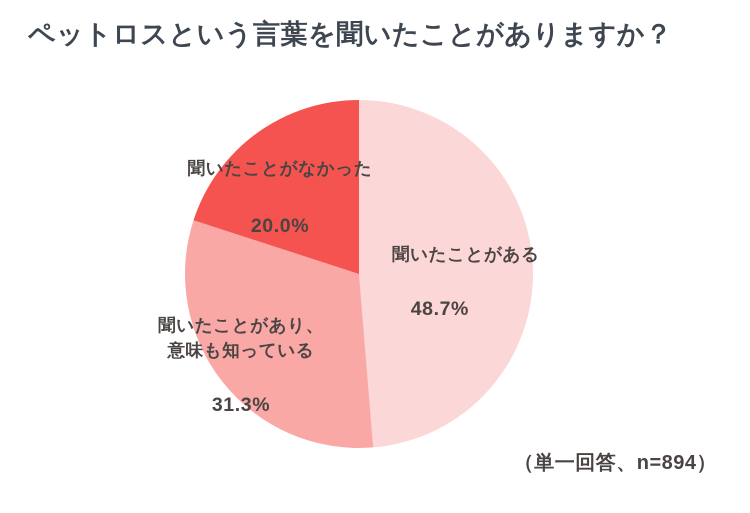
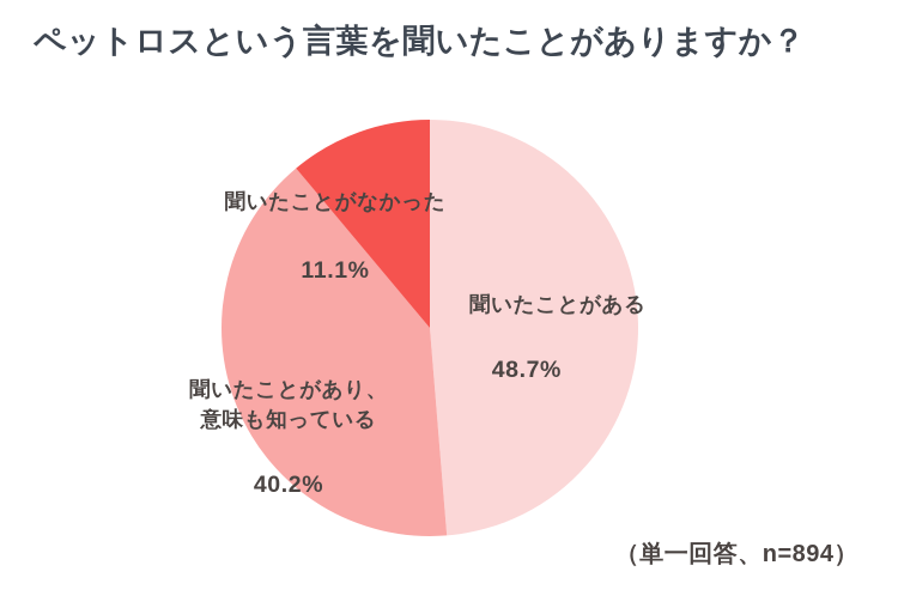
聞いたことがあり、 意味も知っている: 31.3% -> 40.2%
聞いたことがなかった: 20.0% -> 11.1%
